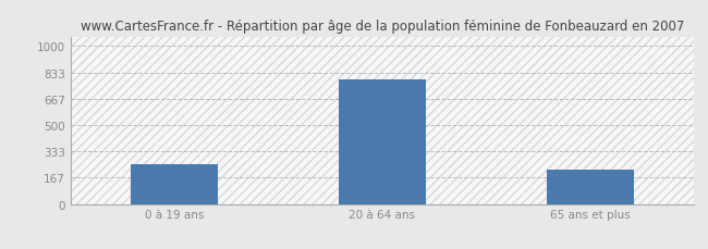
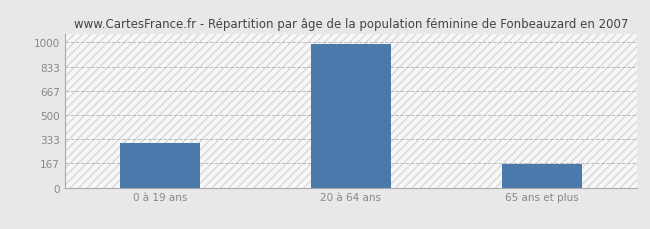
0 à 19 ans: 250 -> 310
20 à 64 ans: 790 -> 990
65 ans et plus: 220 -> 160
